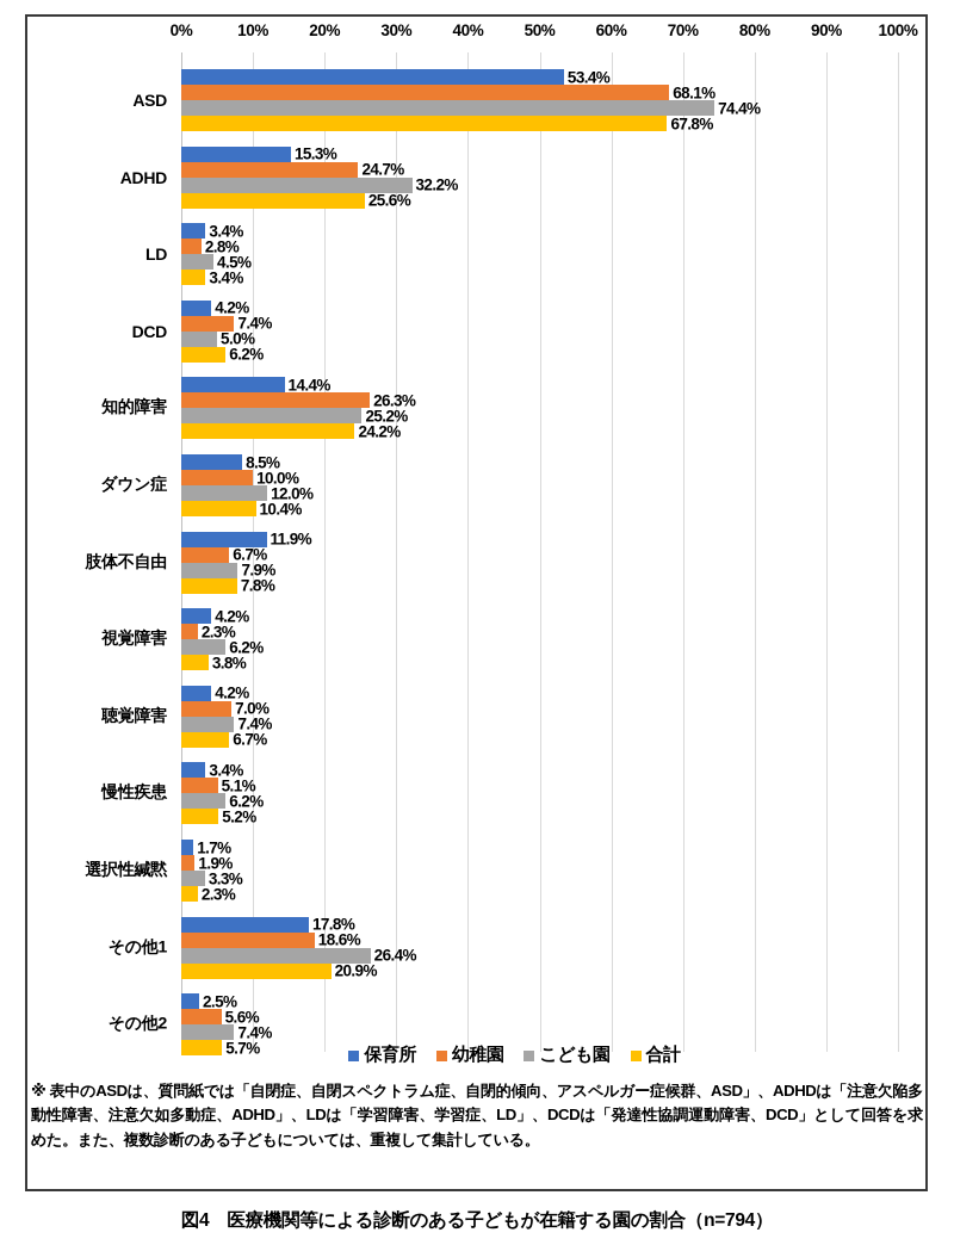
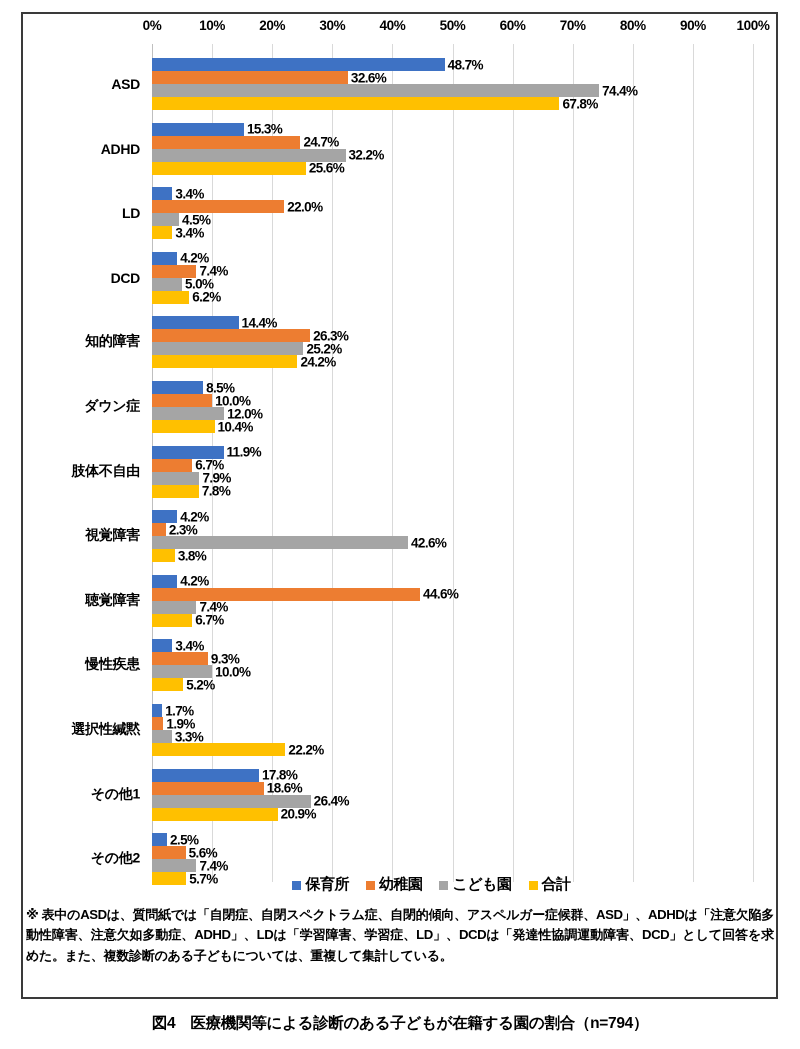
保育所/ASD: 53.4% -> 48.7%
幼稚園/ASD: 68.1% -> 32.6%
幼稚園/LD: 2.8% -> 22.0%
こども園/視覚障害: 6.2% -> 42.6%
幼稚園/聴覚障害: 7.0% -> 44.6%
幼稚園/慢性疾患: 5.1% -> 9.3%
こども園/慢性疾患: 6.2% -> 10.0%
合計/選択性緘黙: 2.3% -> 22.2%
